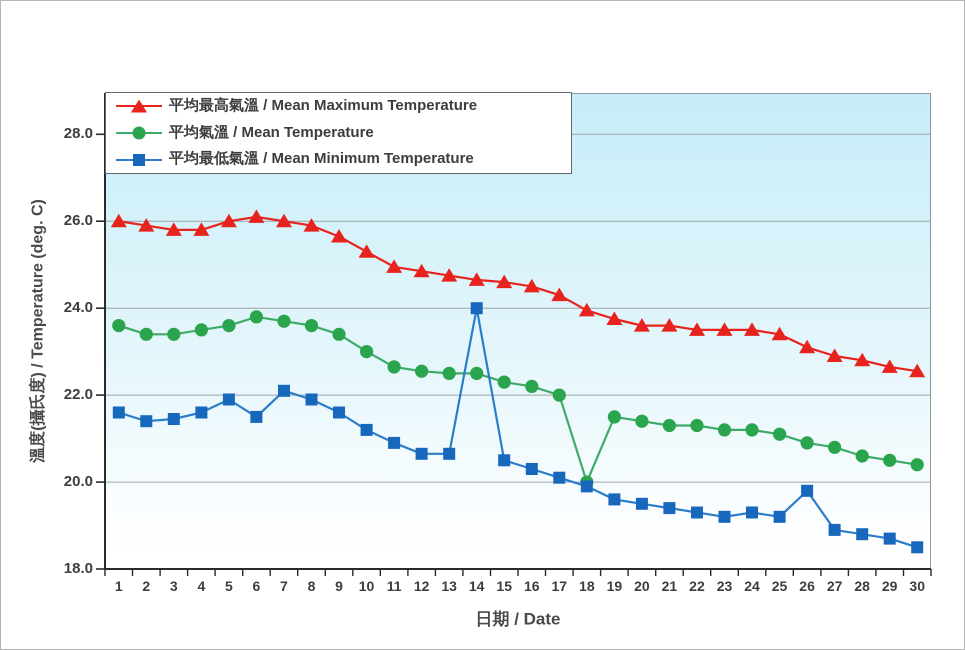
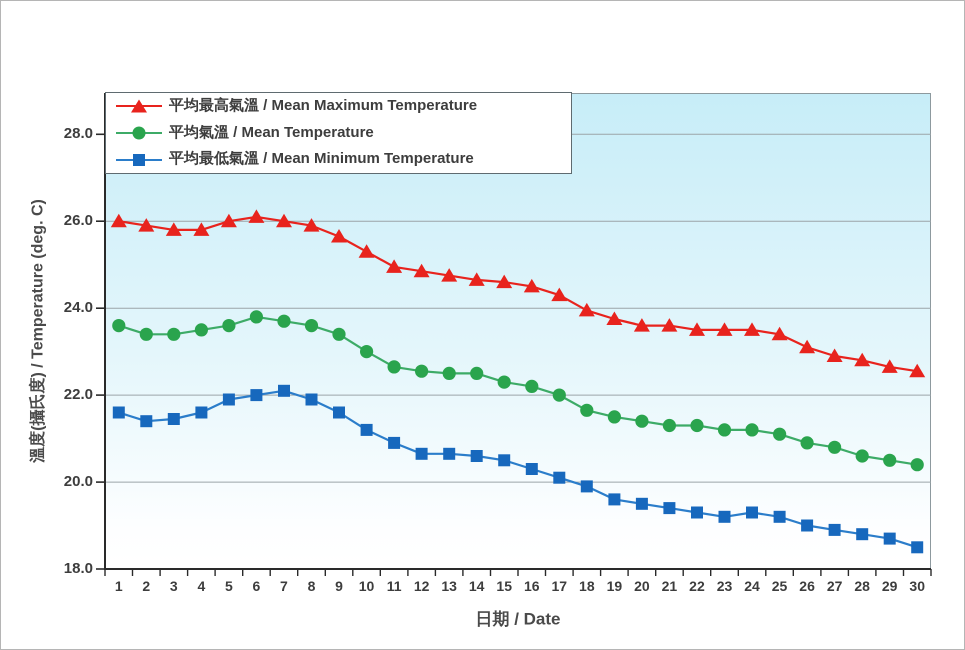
平均最低氣溫 / Mean Minimum Temperature/6: 21.5 -> 22.0
平均最低氣溫 / Mean Minimum Temperature/14: 24.0 -> 20.6
平均氣溫 / Mean Temperature/18: 20.0 -> 21.6
平均最低氣溫 / Mean Minimum Temperature/26: 19.8 -> 19.0
